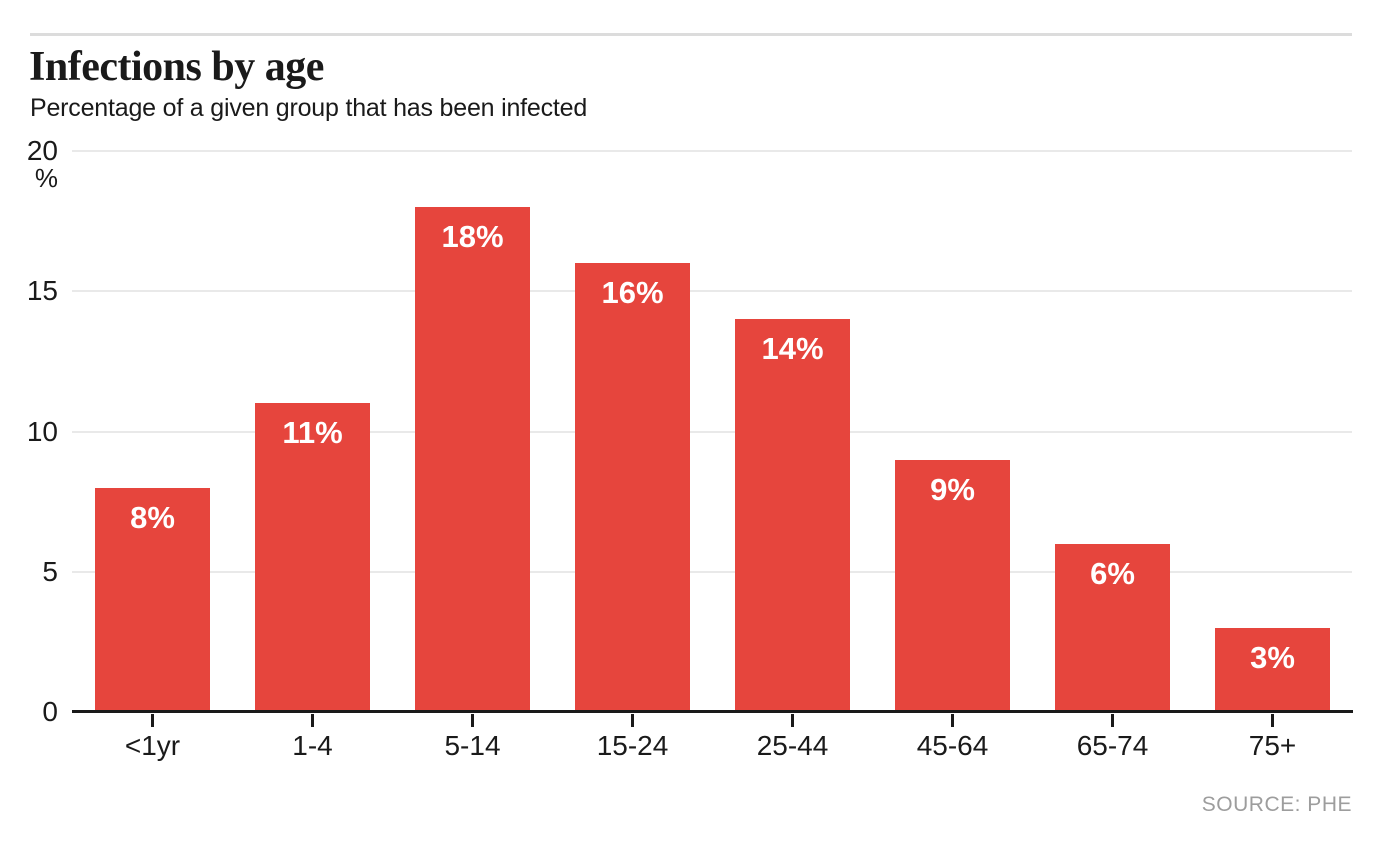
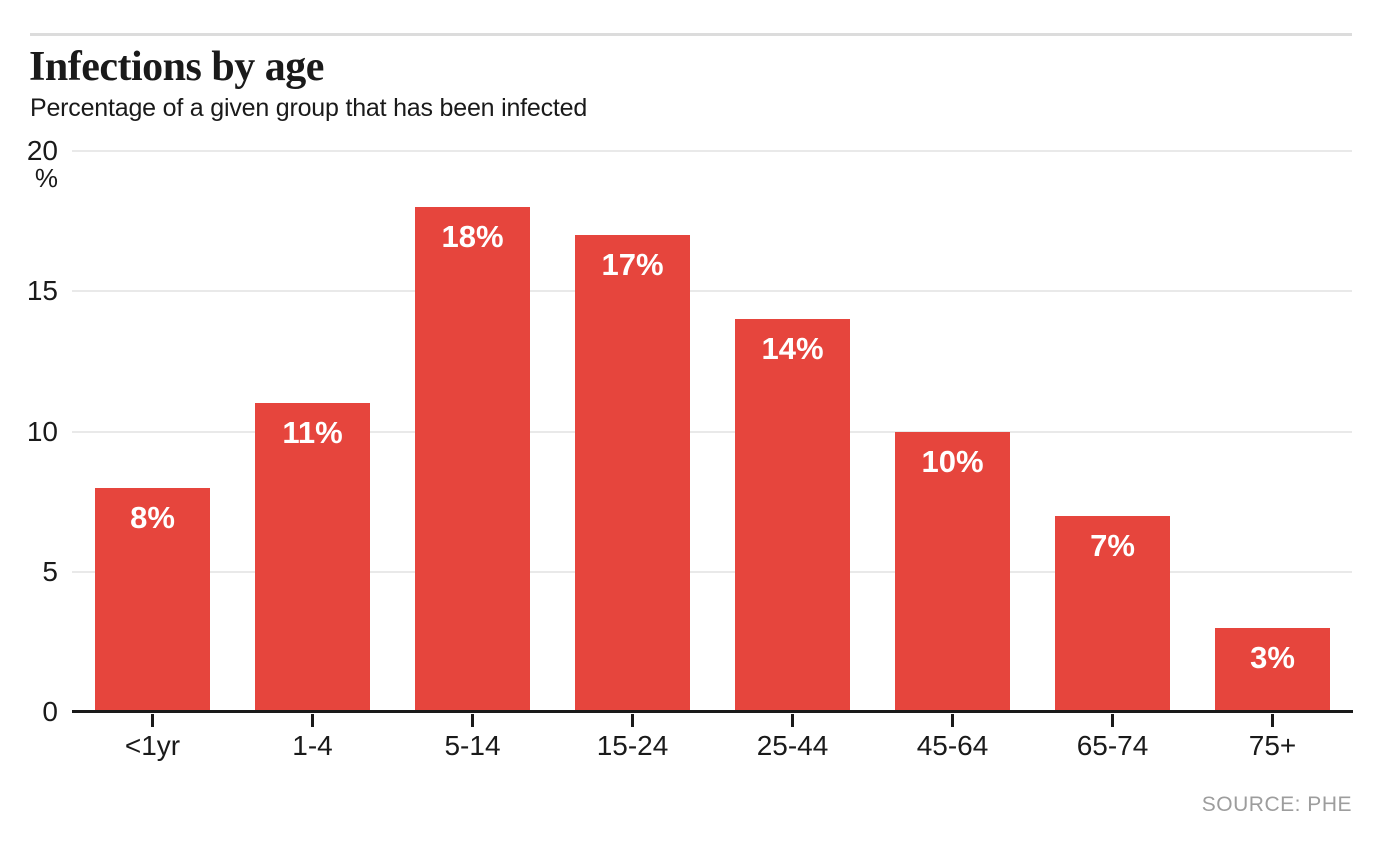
15-24: 16% -> 17%
45-64: 9% -> 10%
65-74: 6% -> 7%
